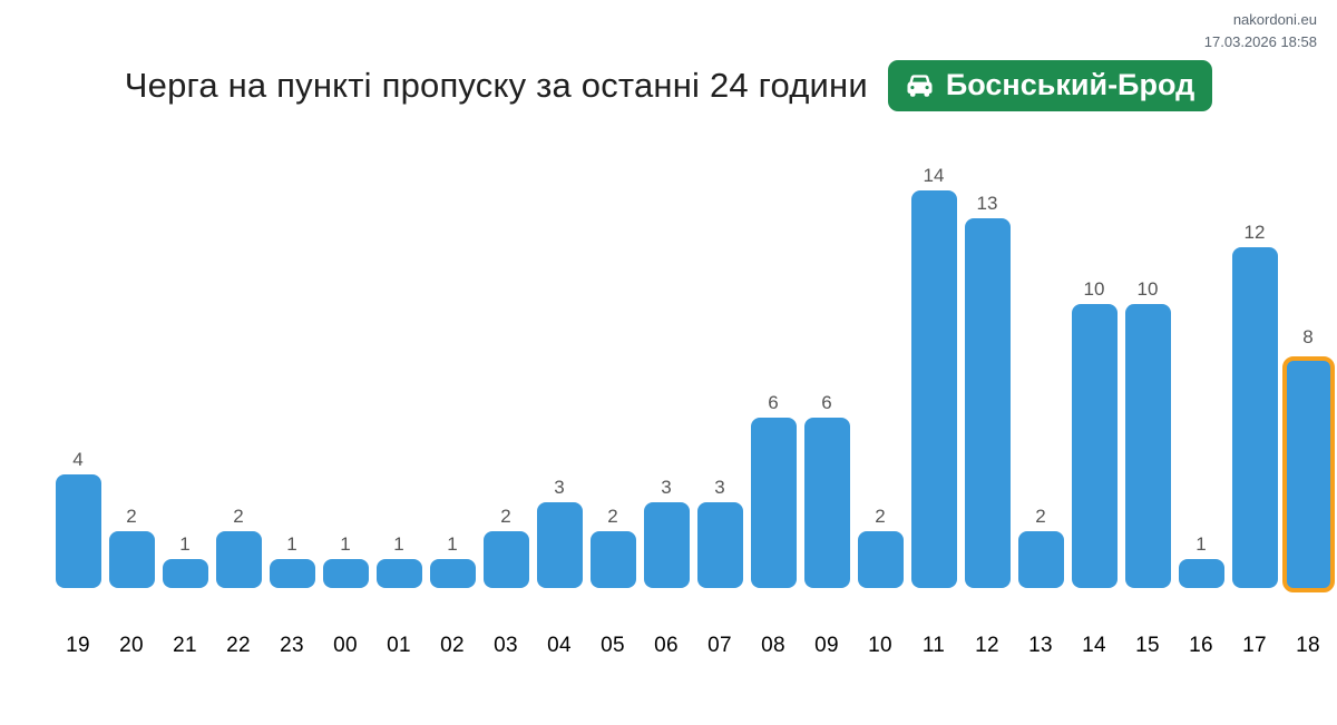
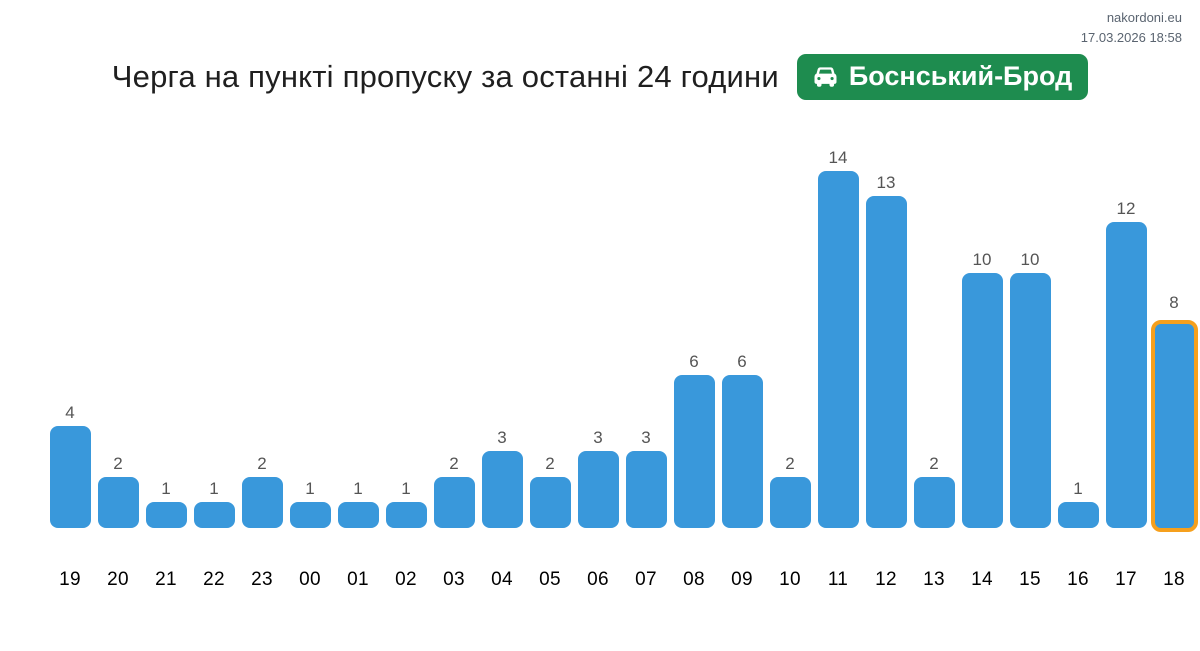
22: 2 -> 1
23: 1 -> 2
